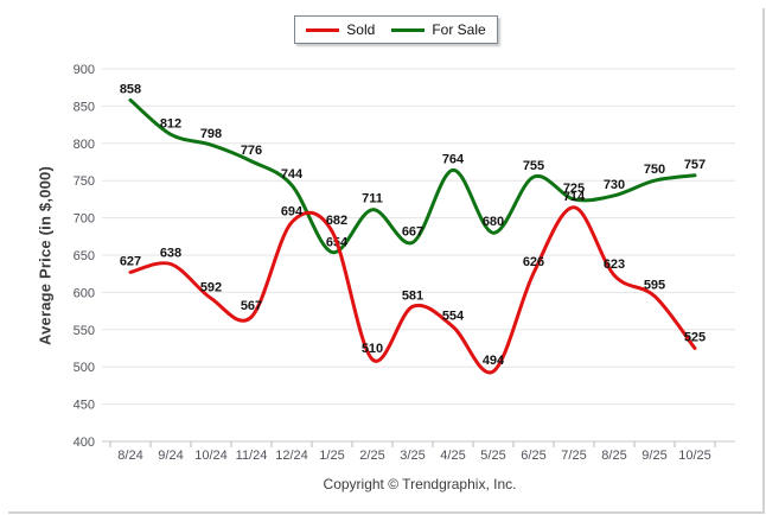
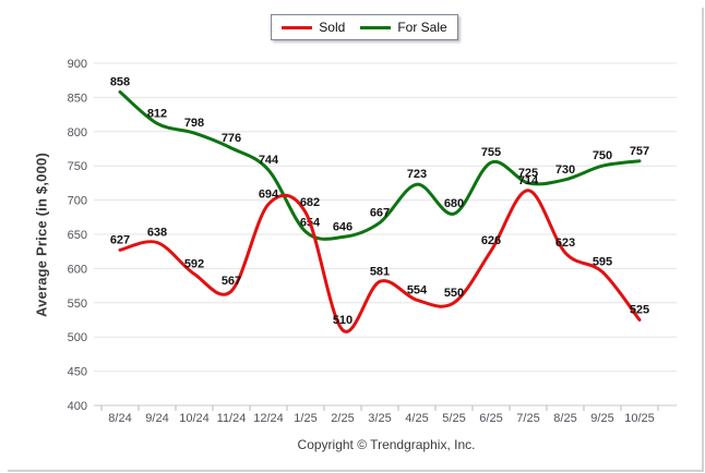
For Sale/2/25: 711 -> 646
For Sale/4/25: 764 -> 723
Sold/5/25: 494 -> 550
